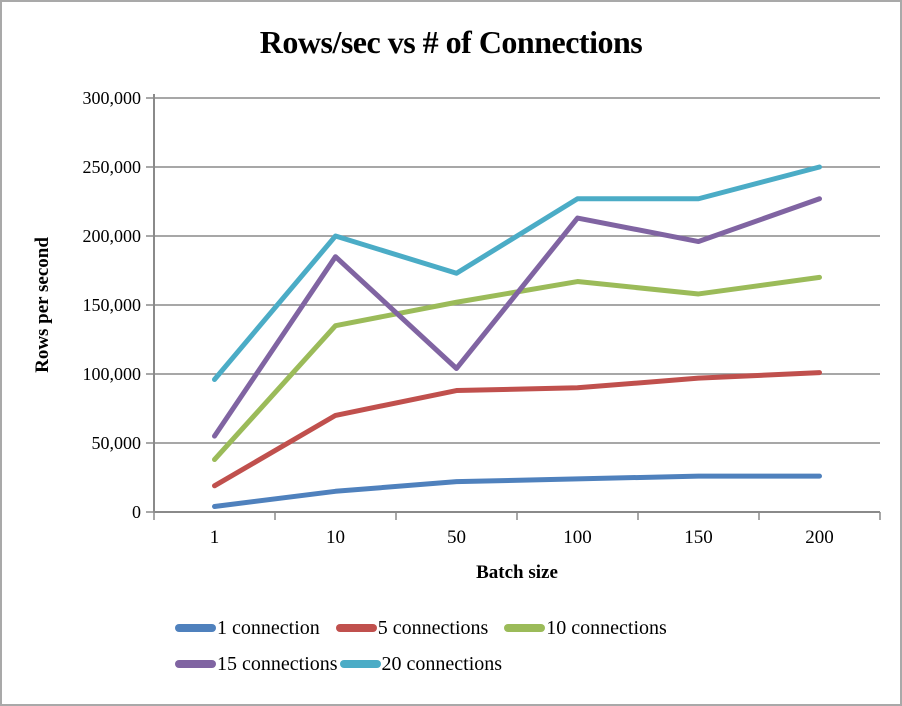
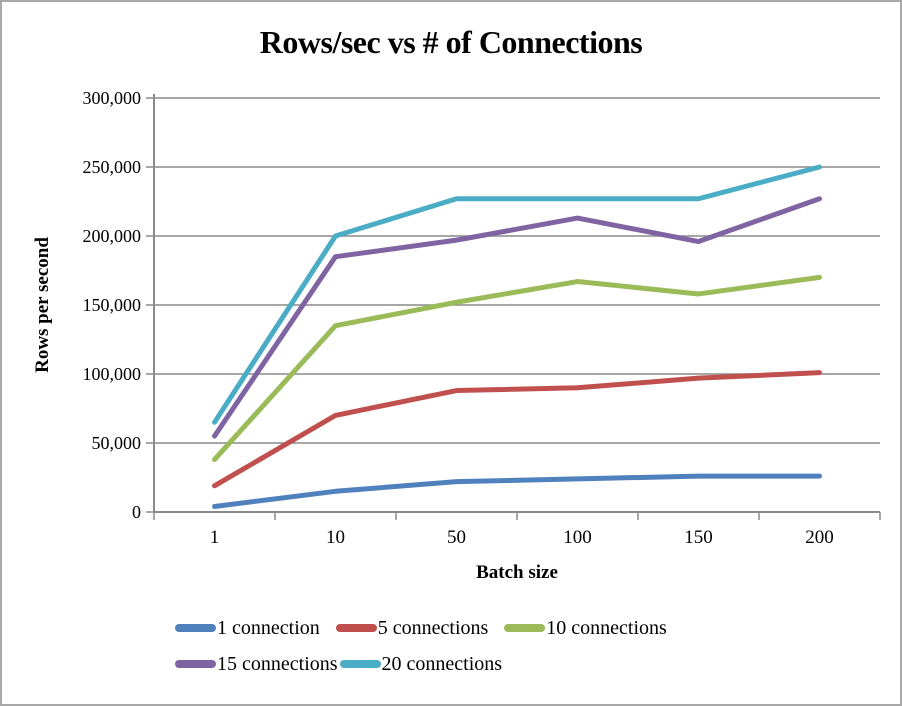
20 connections/1: 96000 -> 65000
15 connections/50: 104000 -> 197000
20 connections/50: 173000 -> 227000
